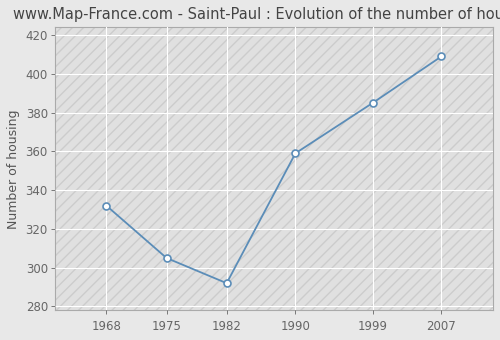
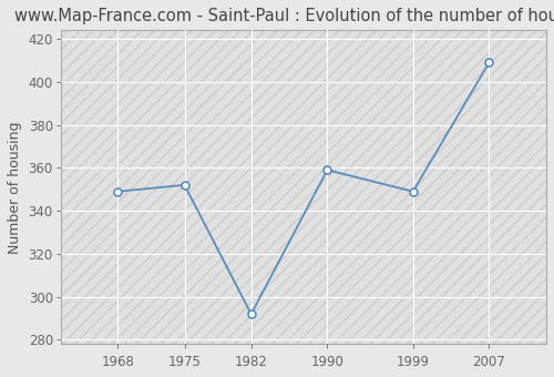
1968: 332 -> 349
1975: 305 -> 352
1999: 385 -> 349
